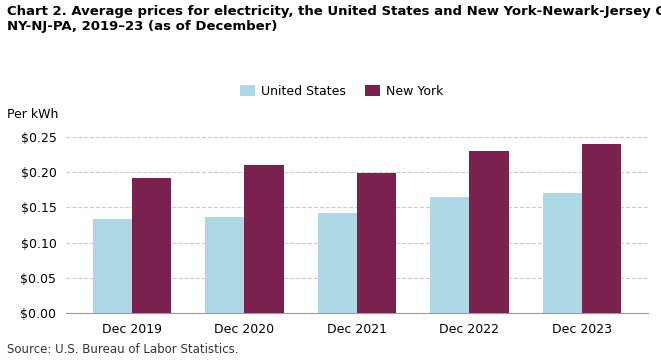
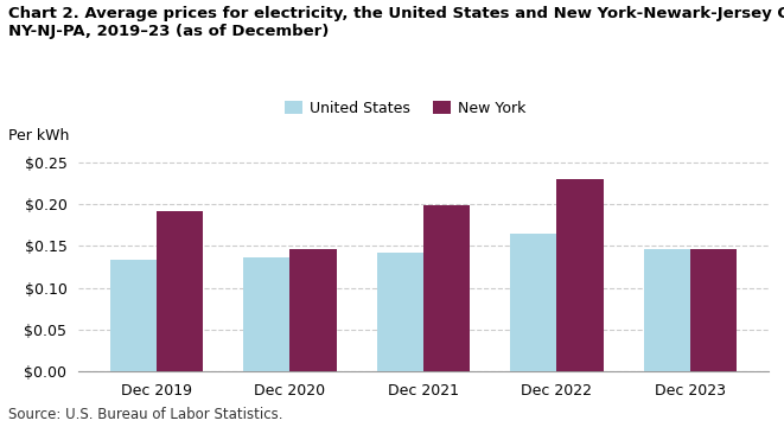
New York/Dec 2020: $0.210 -> $0.146
United States/Dec 2023: $0.170 -> $0.146
New York/Dec 2023: $0.240 -> $0.146
